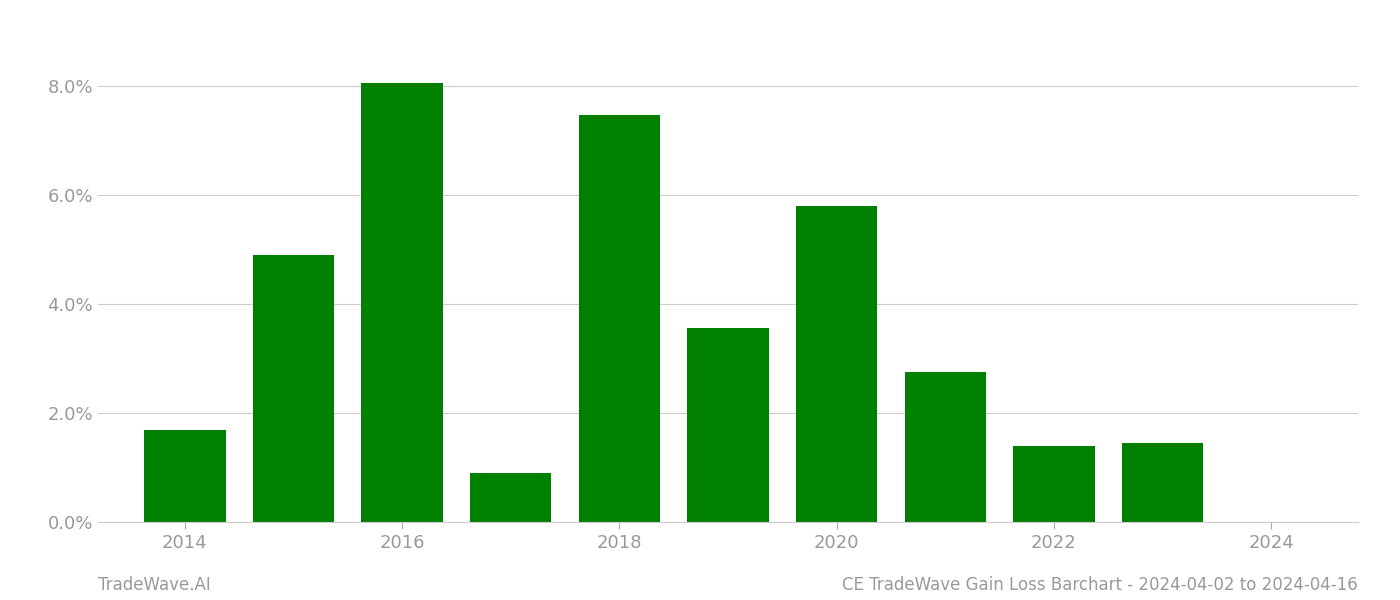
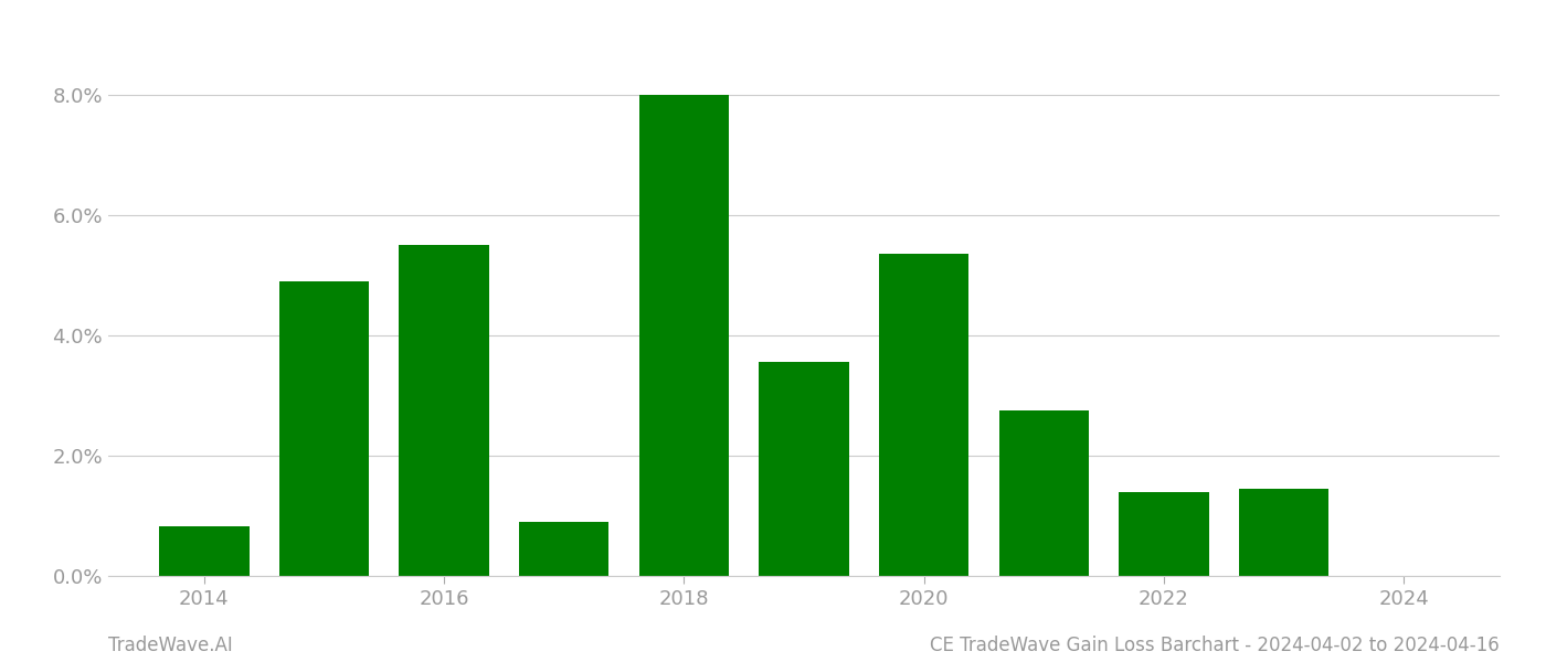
2014: 1.68% -> 0.82%
2016: 8.04% -> 5.50%
2018: 7.46% -> 8.00%
2020: 5.80% -> 5.35%
